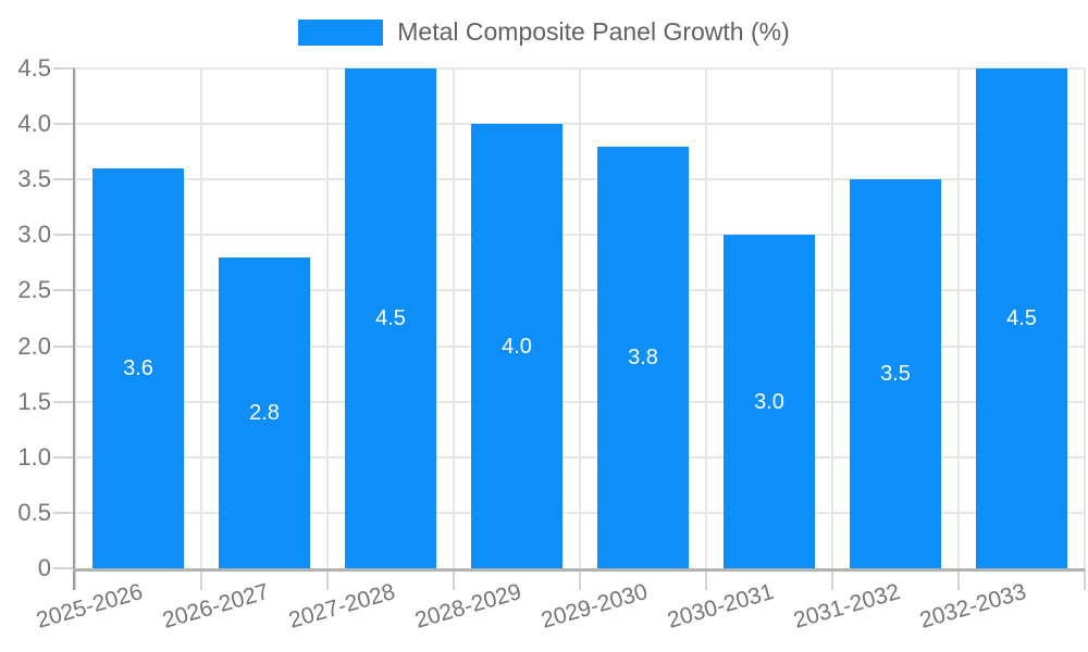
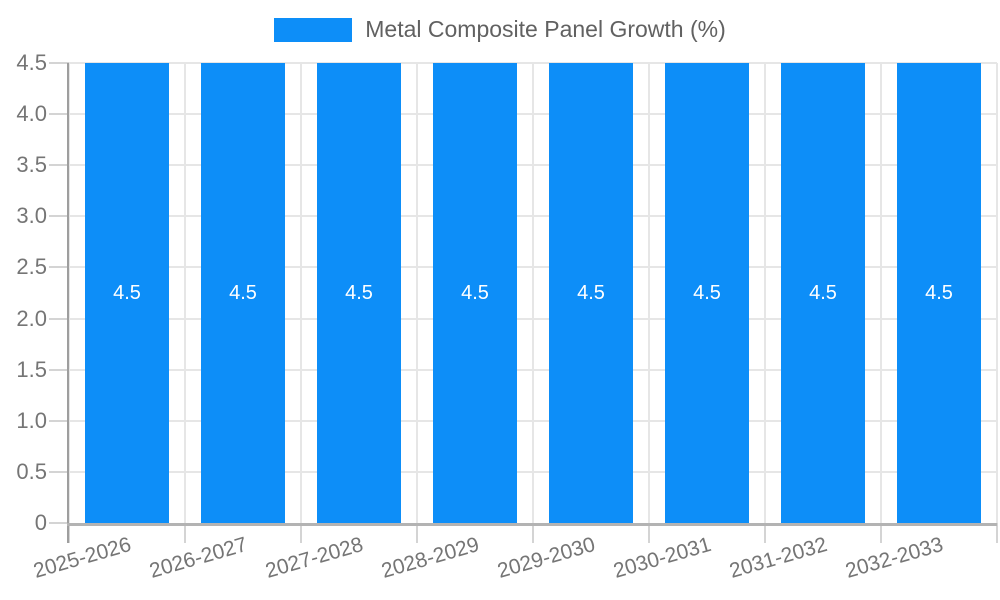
2025-2026: 3.6 -> 4.5
2026-2027: 2.8 -> 4.5
2028-2029: 4.0 -> 4.5
2029-2030: 3.8 -> 4.5
2030-2031: 3.0 -> 4.5
2031-2032: 3.5 -> 4.5
